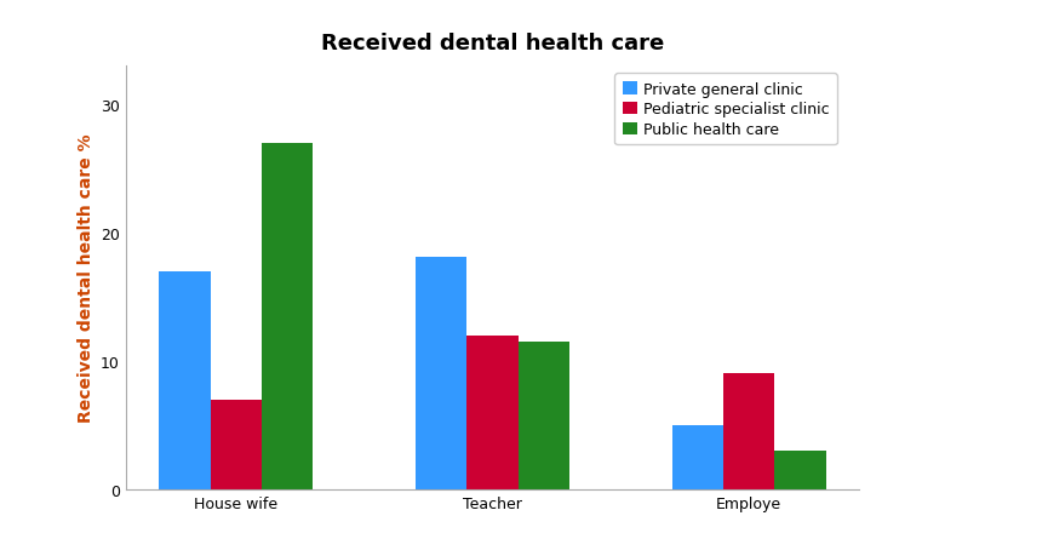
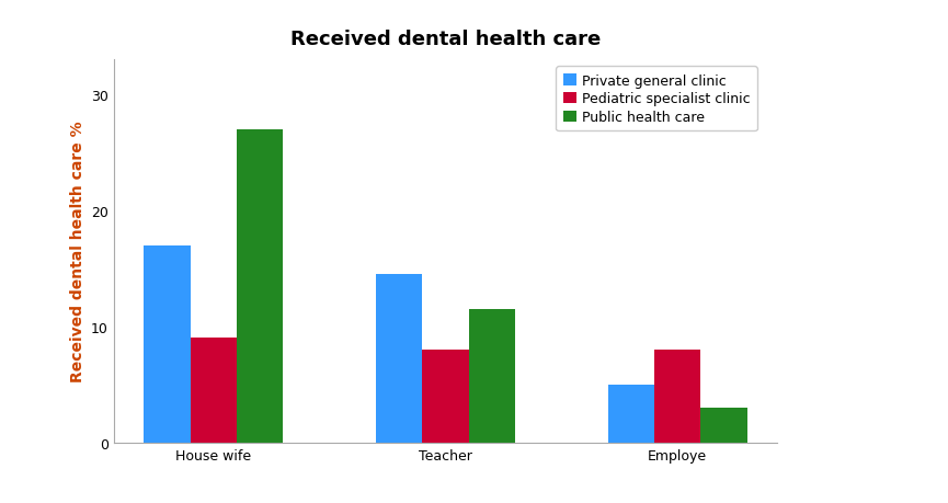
Pediatric specialist clinic/House wife: 7 -> 9
Private general clinic/Teacher: 18.1 -> 14.5
Pediatric specialist clinic/Teacher: 12 -> 8
Pediatric specialist clinic/Employe: 9 -> 8
